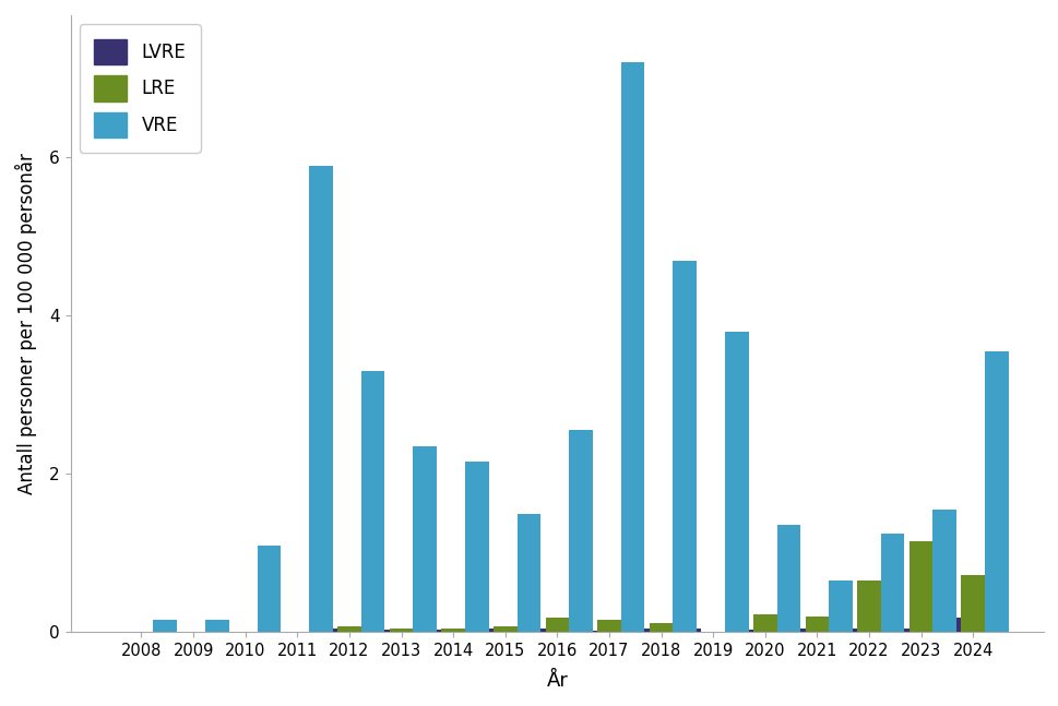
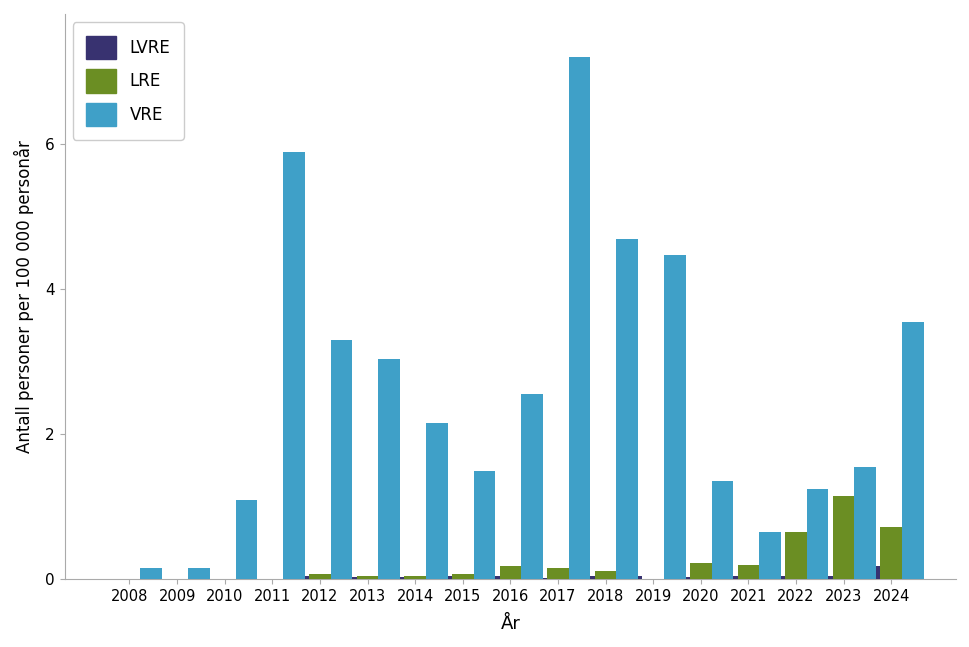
VRE/2013: 2.35 -> 3.04
VRE/2019: 3.80 -> 4.48
